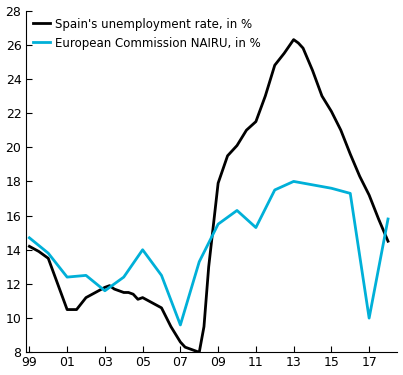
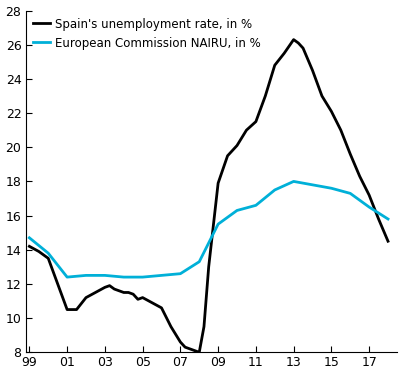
European Commission NAIRU, in %/03: 11.6 -> 12.5
European Commission NAIRU, in %/05: 14.0 -> 12.4
European Commission NAIRU, in %/07: 9.6 -> 12.6
European Commission NAIRU, in %/11: 15.3 -> 16.6
European Commission NAIRU, in %/17: 10.0 -> 16.5
